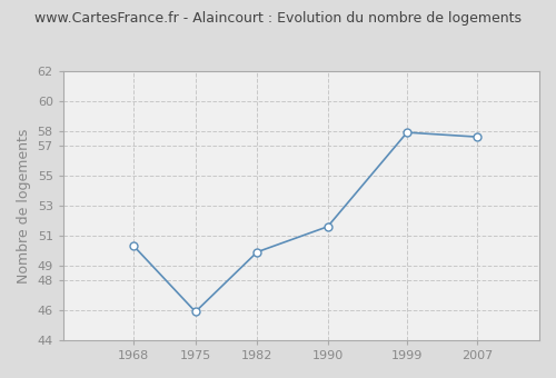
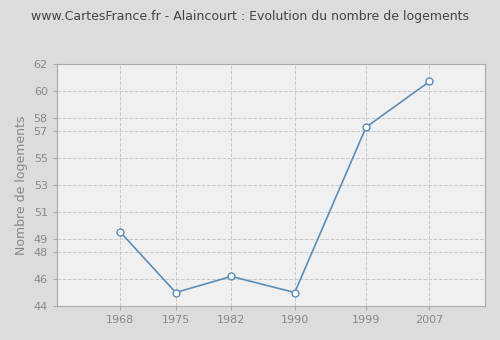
1968: 50.3 -> 49.5
1975: 45.9 -> 45.0
1982: 49.9 -> 46.2
1990: 51.6 -> 45.0
1999: 57.9 -> 57.3
2007: 57.6 -> 60.7
